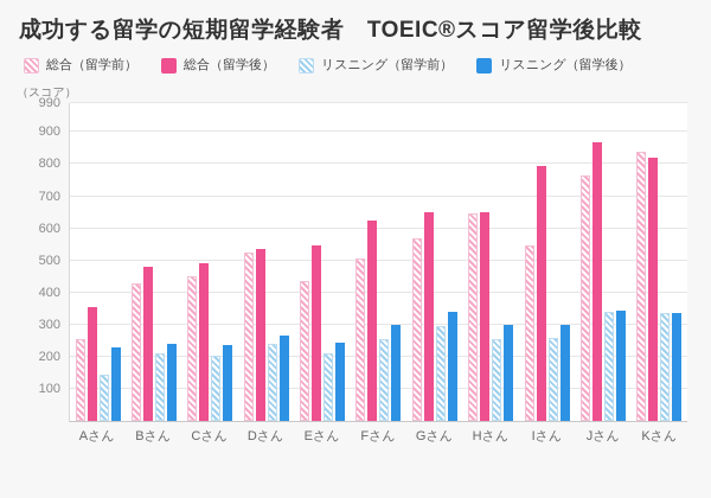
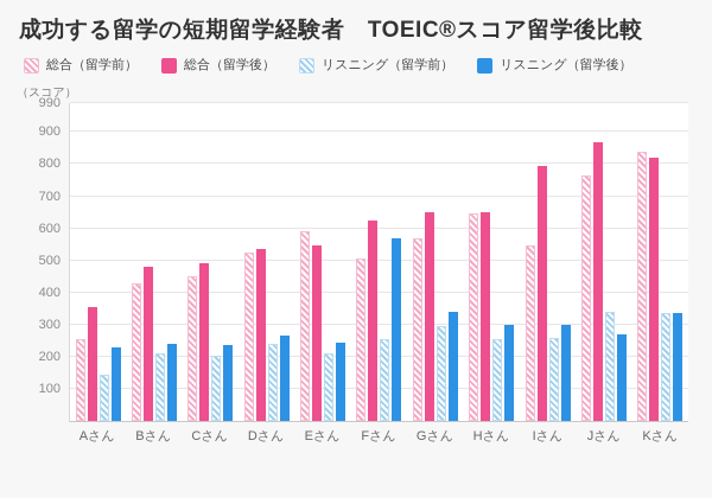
総合（留学前）/Eさん: 440 -> 590
リスニング（留学後）/Fさん: 300 -> 570
リスニング（留学後）/Jさん: 340 -> 270
